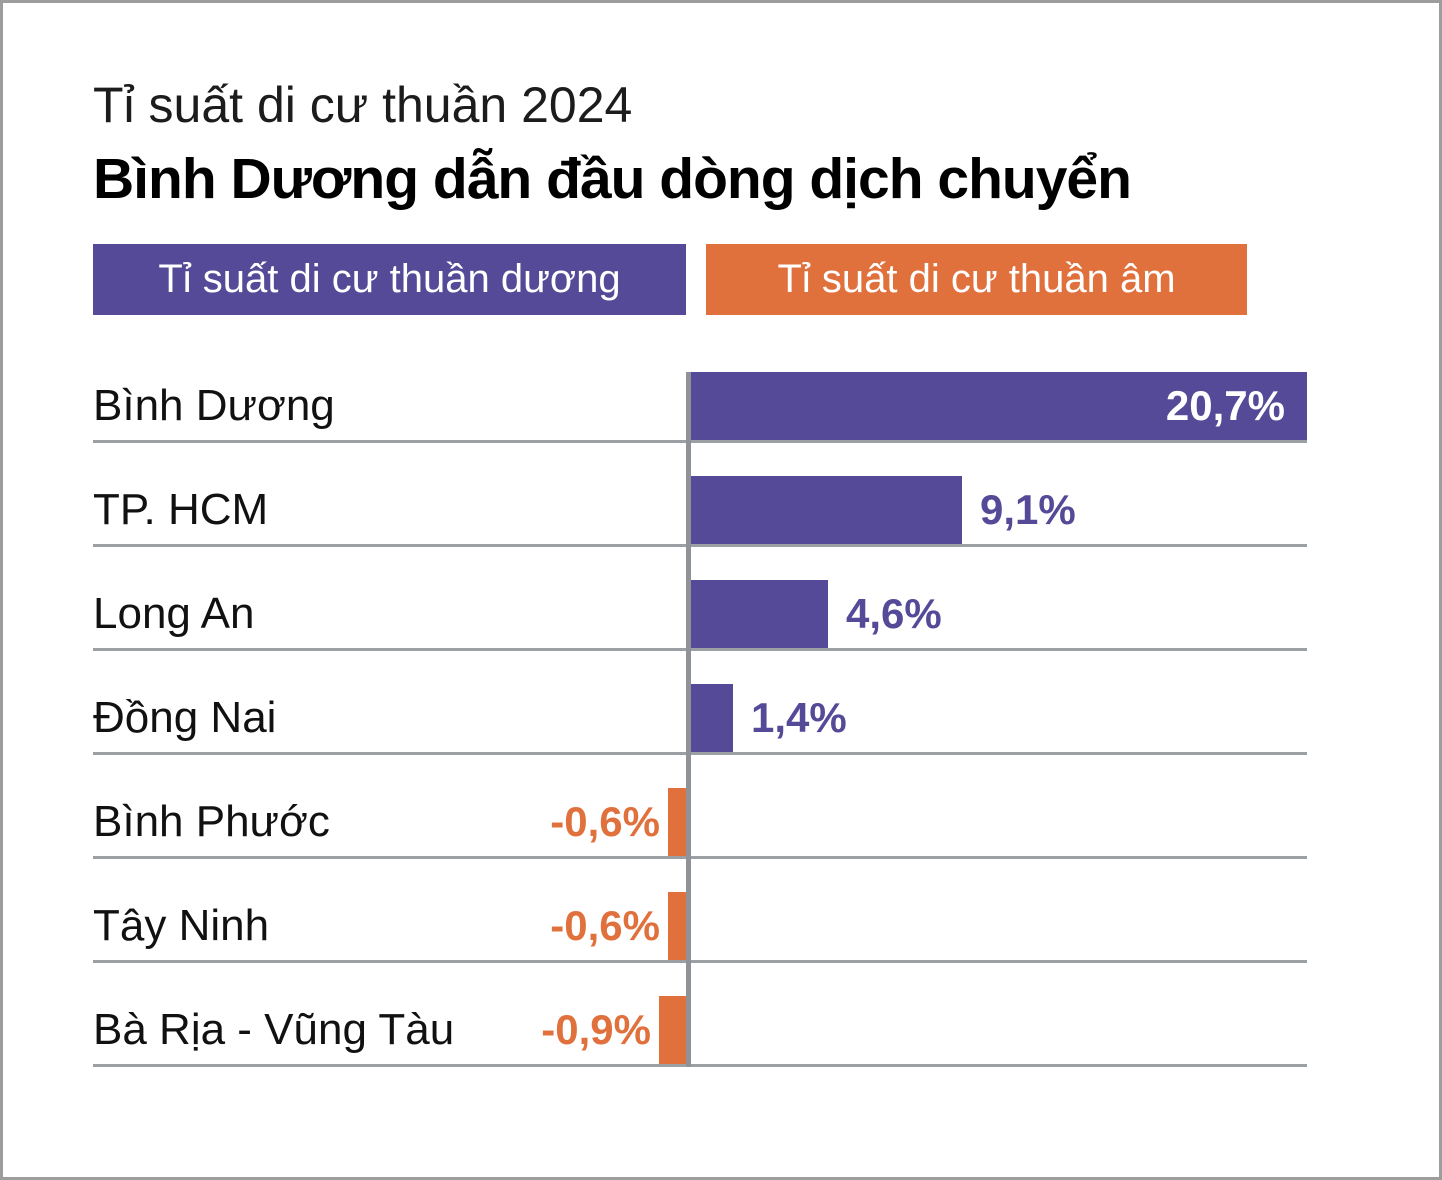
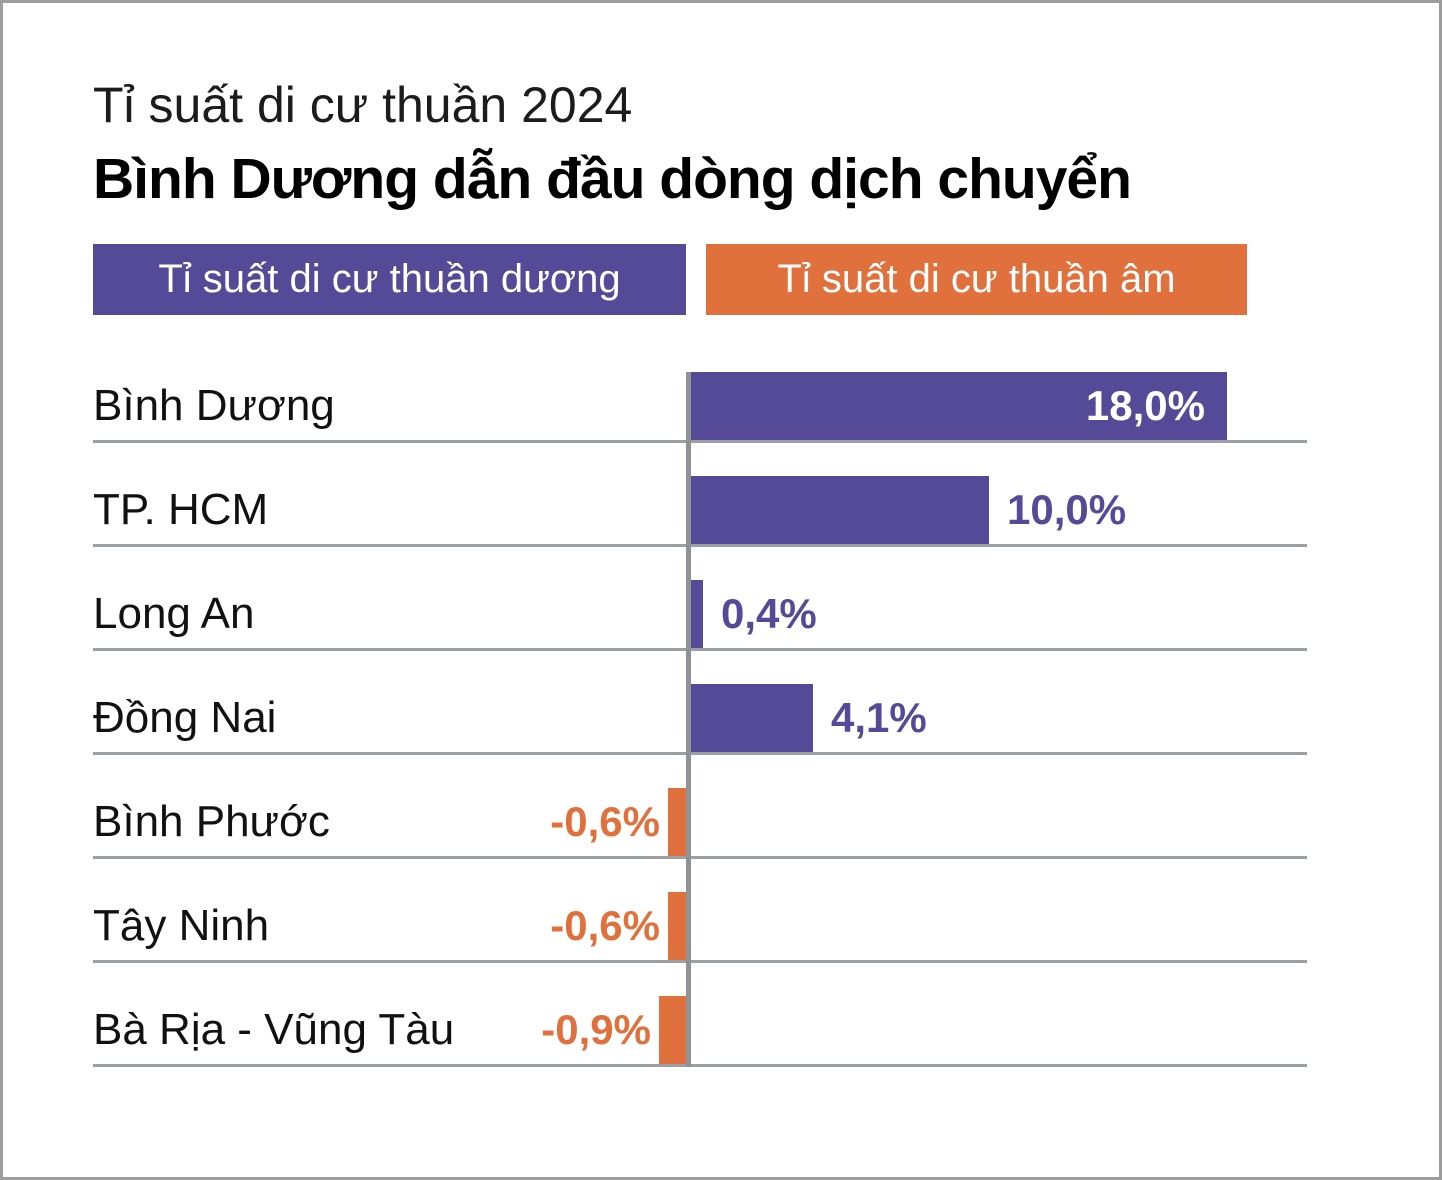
Bình Dương: 20,7% -> 18,0%
TP. HCM: 9,1% -> 10,0%
Long An: 4,6% -> 0,4%
Đồng Nai: 1,4% -> 4,1%
